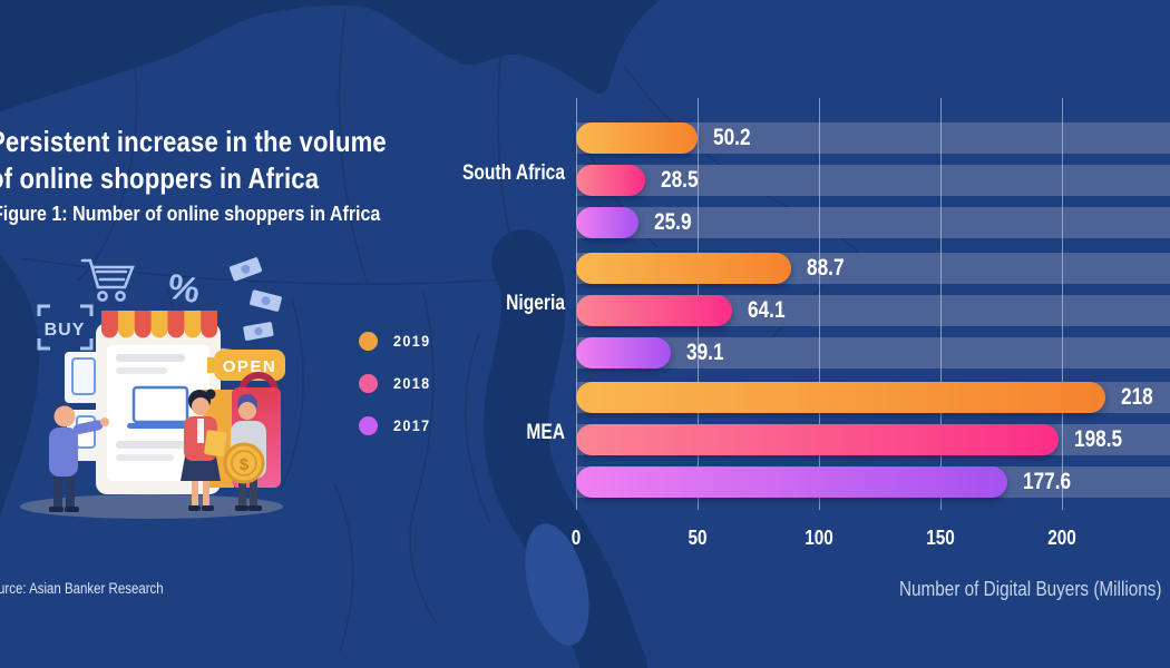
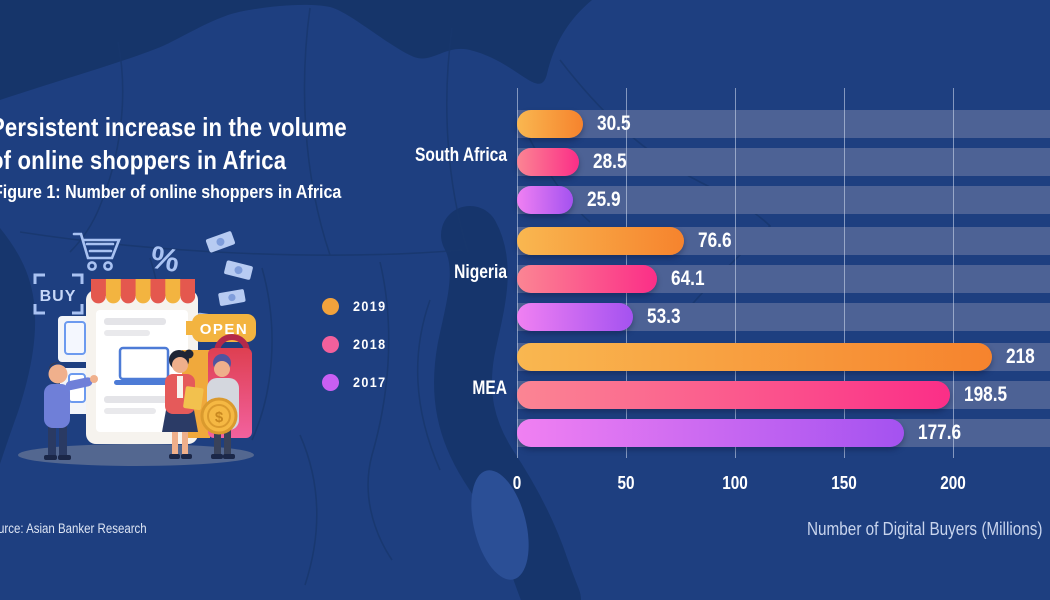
2019/South Africa: 50.2 -> 30.5
2019/Nigeria: 88.7 -> 76.6
2017/Nigeria: 39.1 -> 53.3
